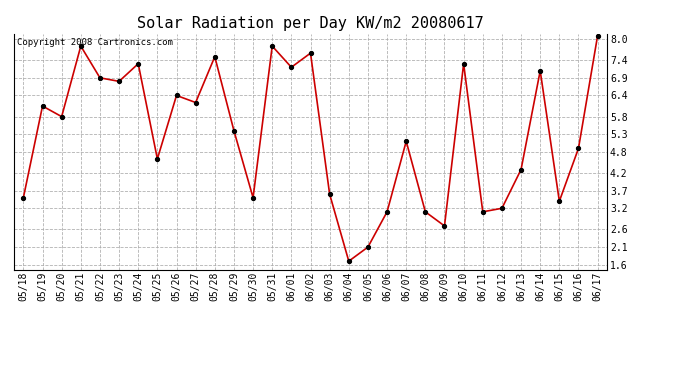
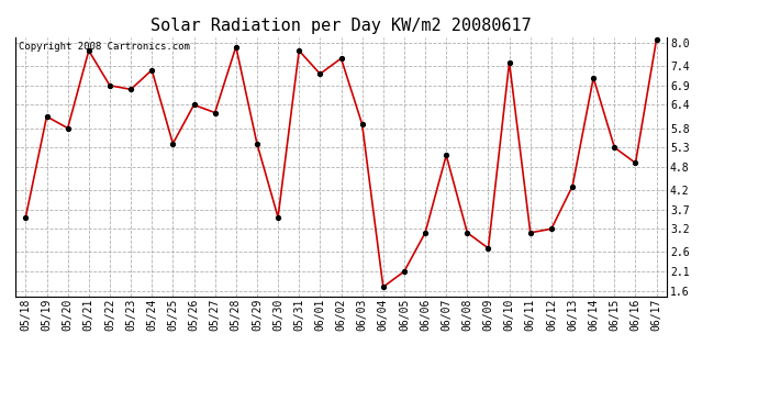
05/25: 4.6 -> 5.4
05/28: 7.5 -> 7.9
06/03: 3.6 -> 5.9
06/10: 7.3 -> 7.5
06/15: 3.4 -> 5.3
